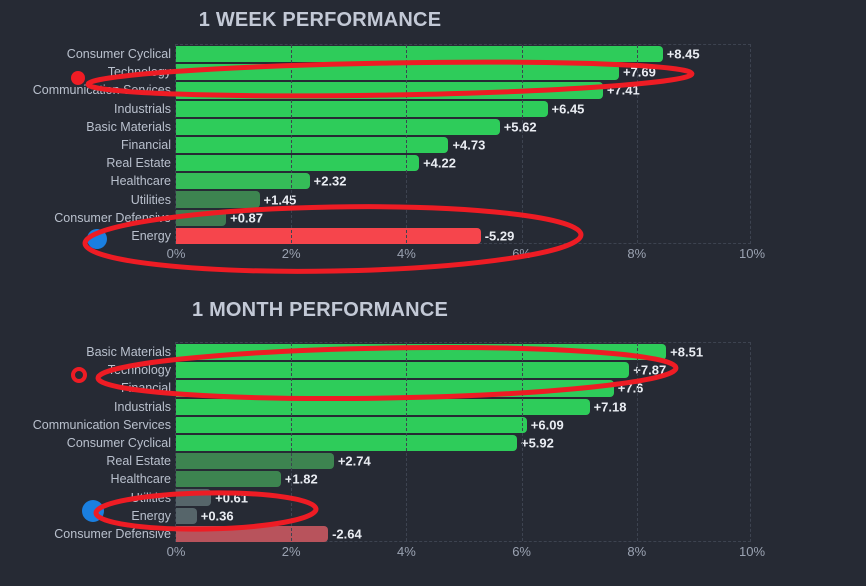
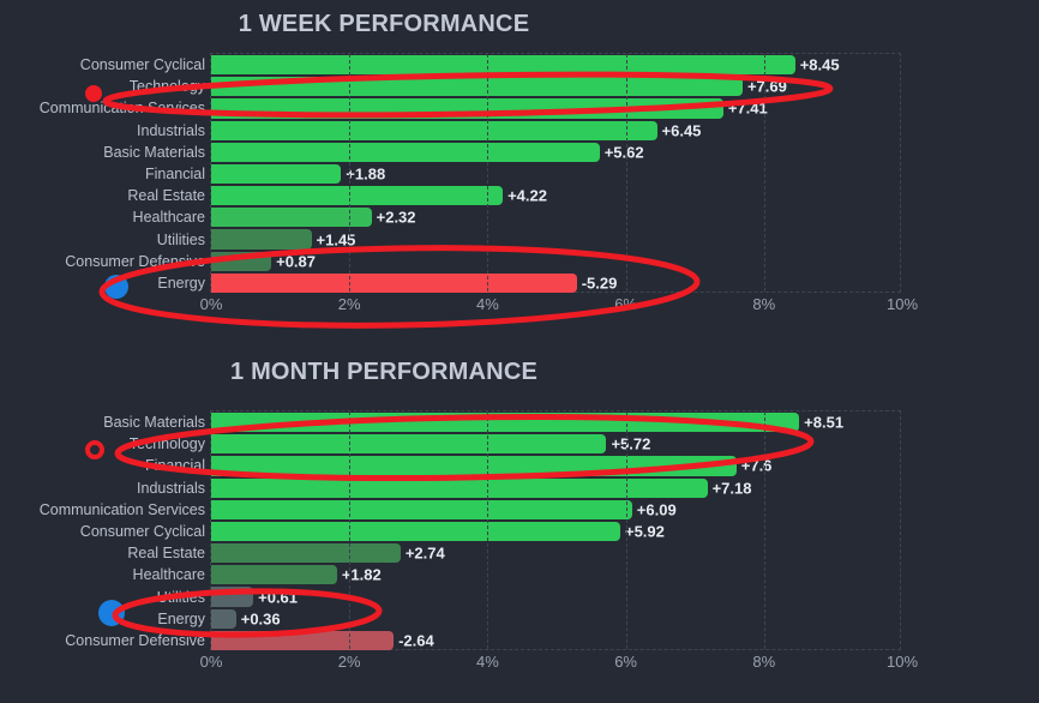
1 WEEK PERFORMANCE/Financial: +4.73 -> +1.88
1 MONTH PERFORMANCE/Technology: +7.87 -> +5.72
